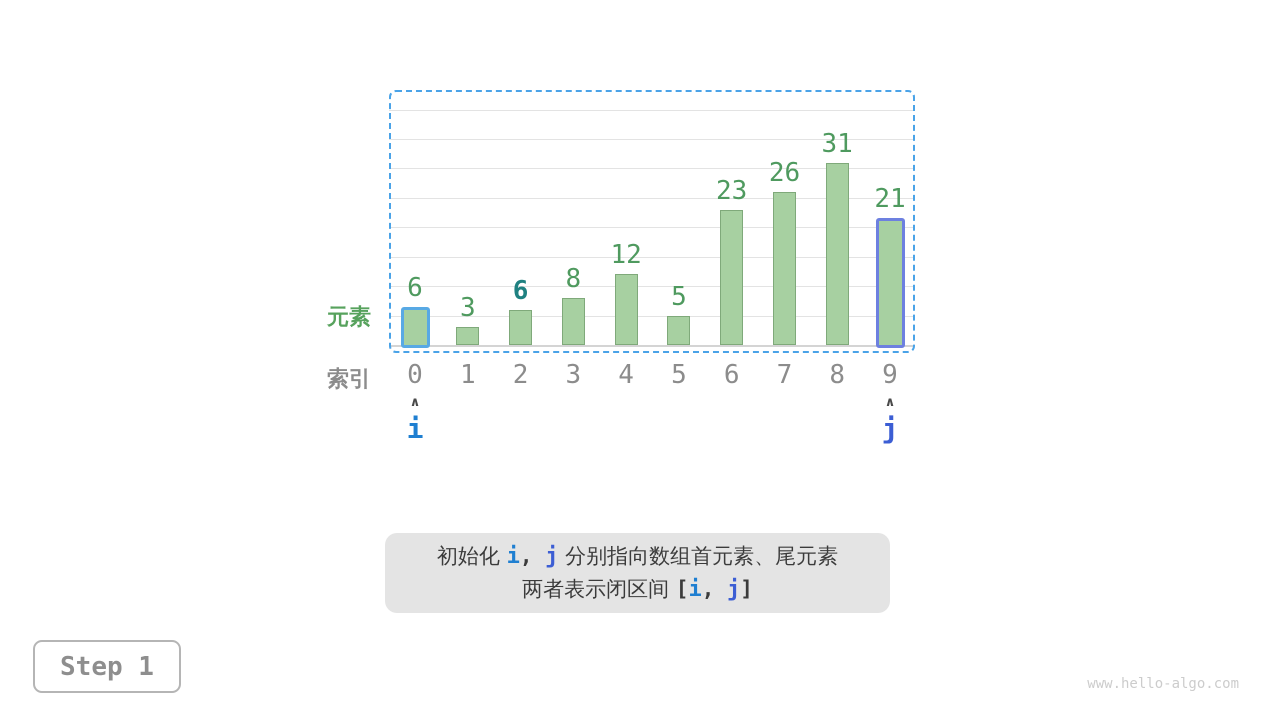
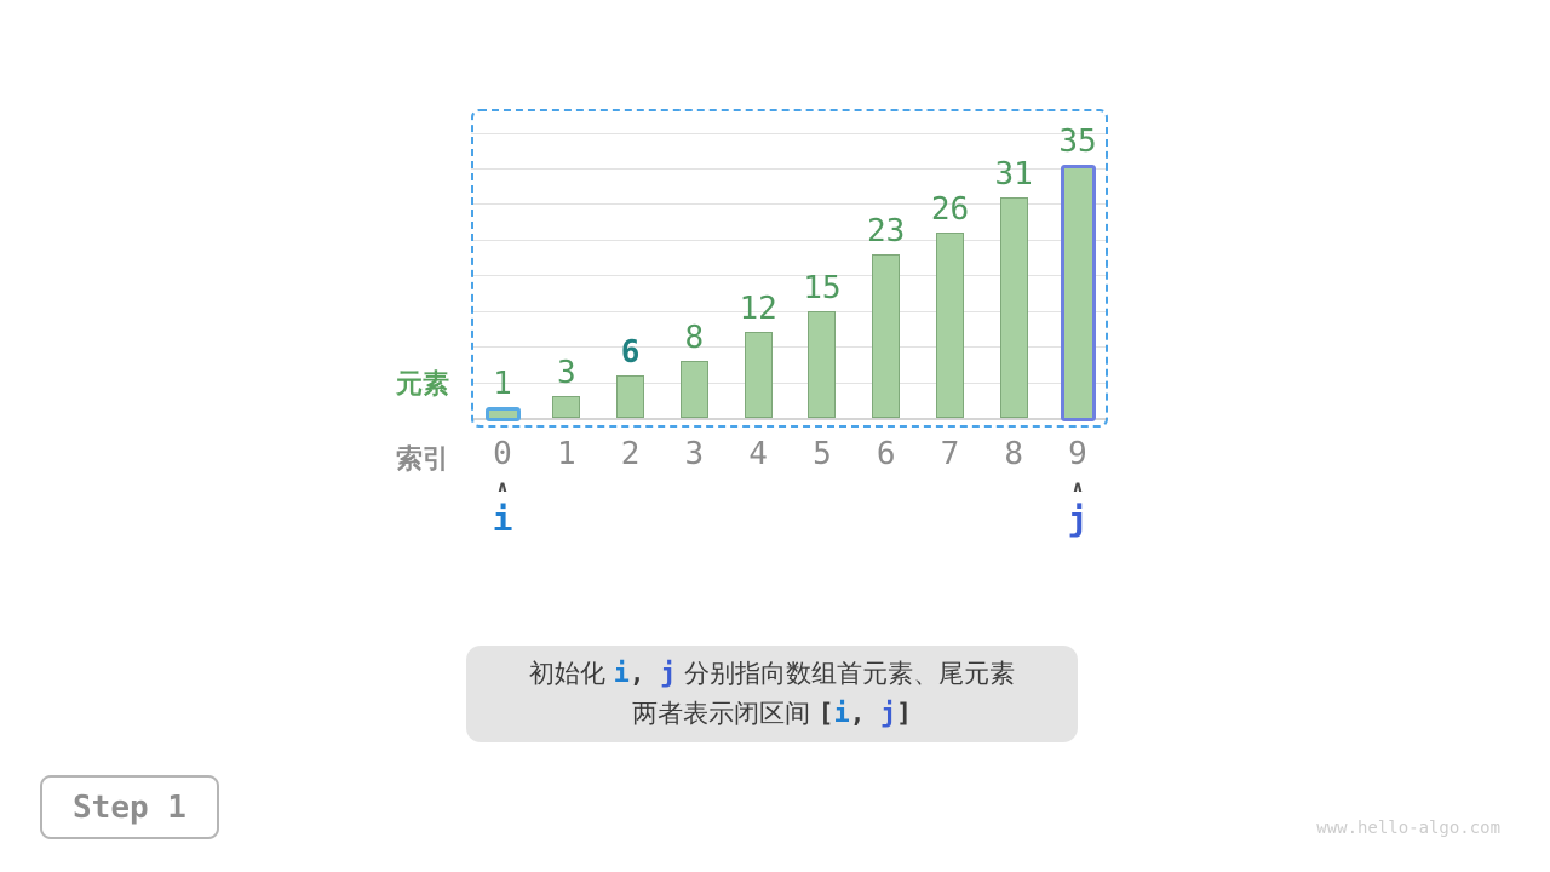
0: 6 -> 1
5: 5 -> 15
9: 21 -> 35
